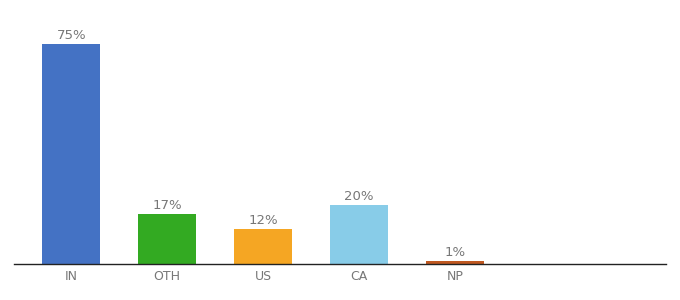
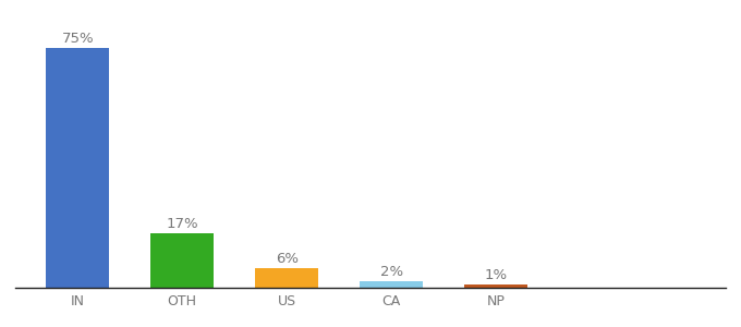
US: 12% -> 6%
CA: 20% -> 2%
